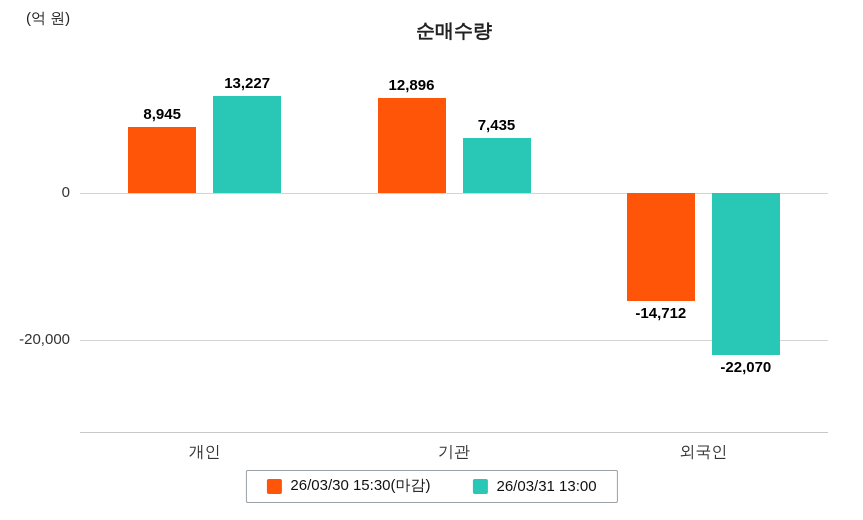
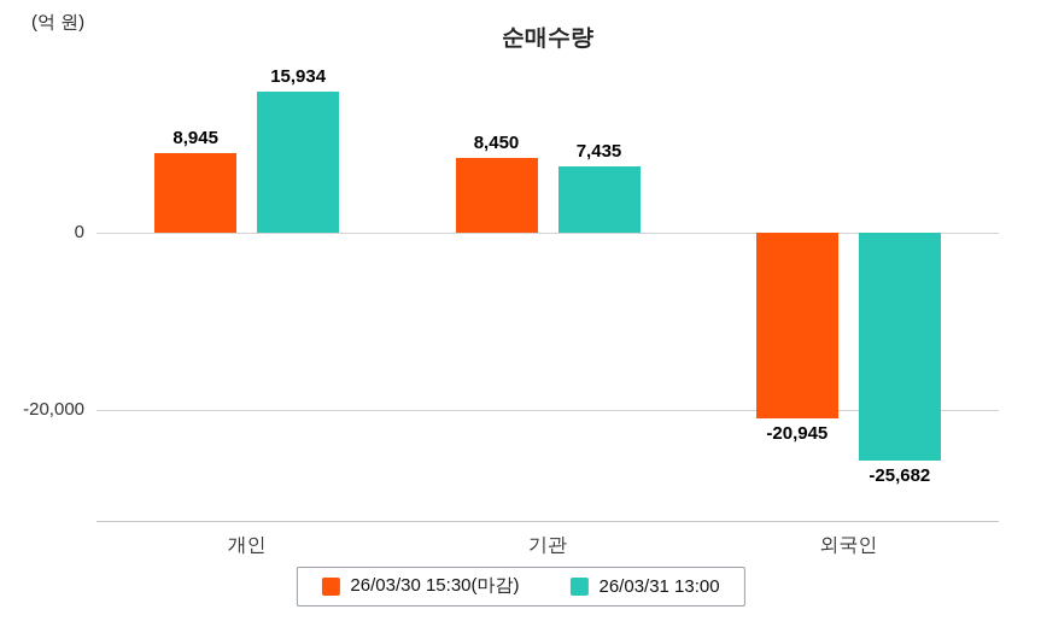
26/03/31 13:00/개인: 13,227 -> 15,934
26/03/30 15:30(마감)/기관: 12,896 -> 8,450
26/03/30 15:30(마감)/외국인: -14,712 -> -20,945
26/03/31 13:00/외국인: -22,070 -> -25,682
